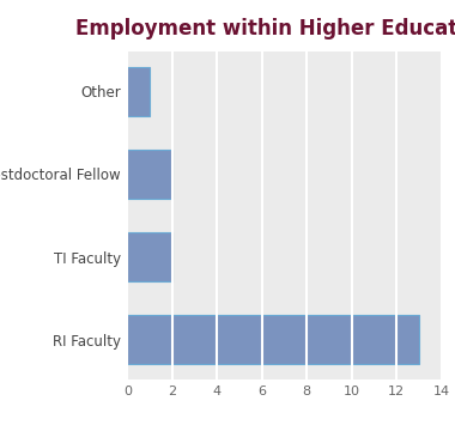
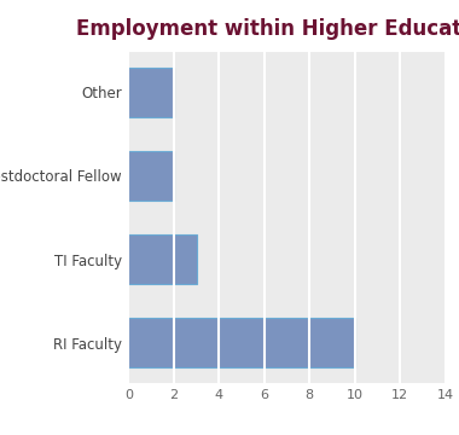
Other: 1 -> 2
TI Faculty: 2 -> 3
RI Faculty: 13 -> 10
